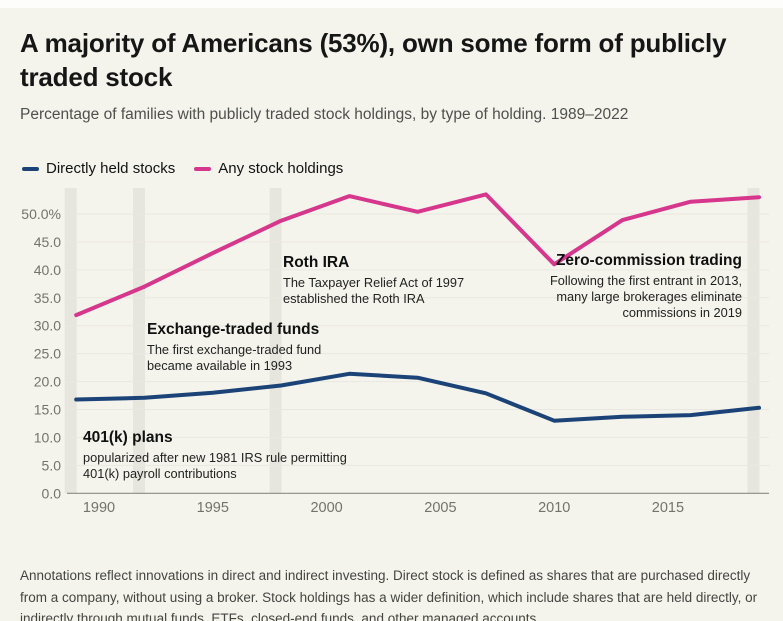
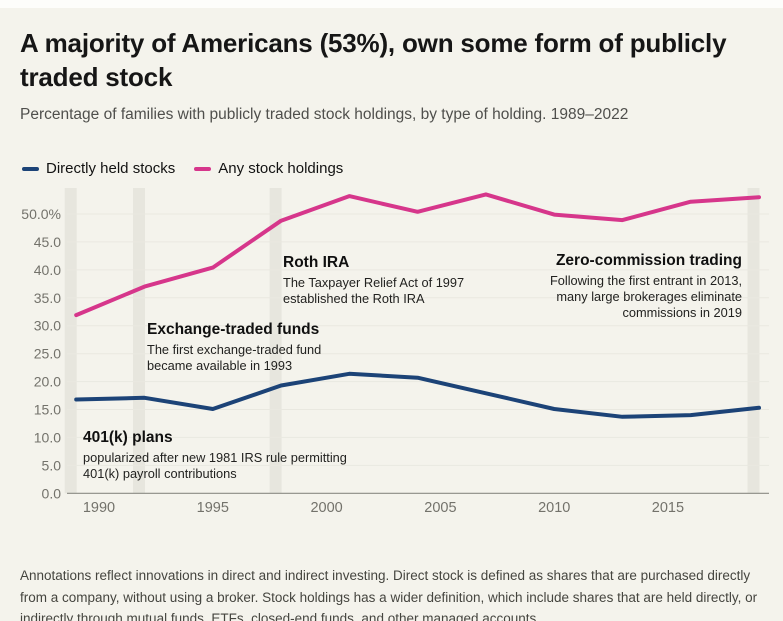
Directly held stocks/1995: 18% -> 15%
Any stock holdings/1995: 43% -> 40%
Directly held stocks/2010: 13% -> 15%
Any stock holdings/2010: 41% -> 50%
